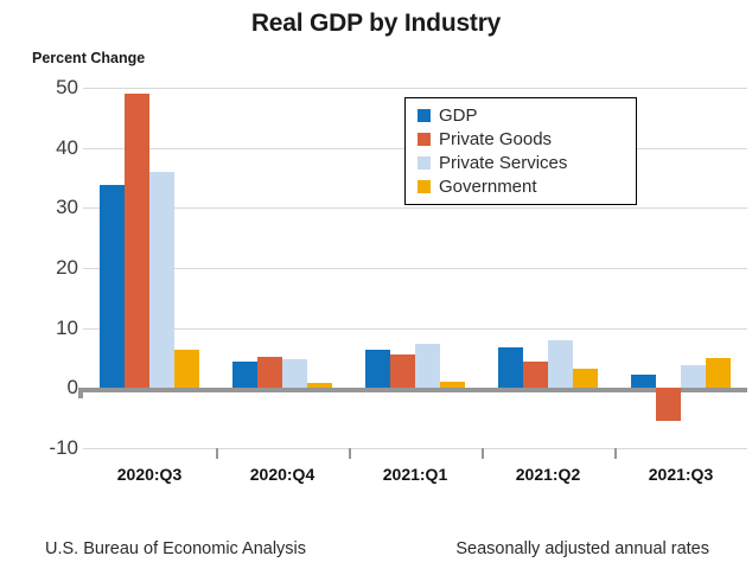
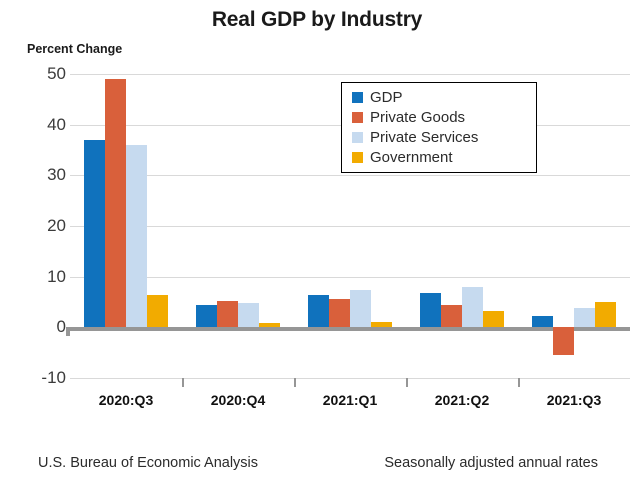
GDP/2020:Q3: 34 -> 37
